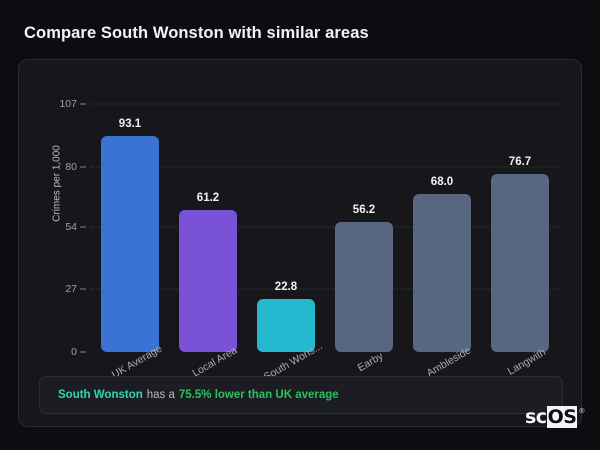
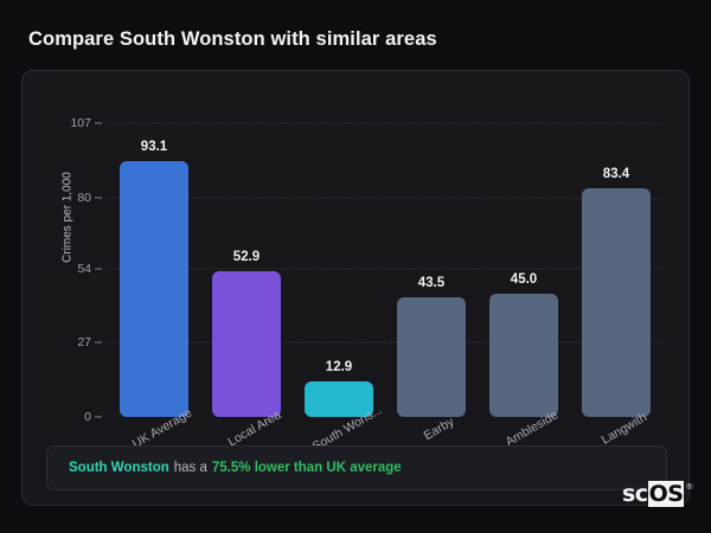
Local Area: 61.2 -> 52.9
South Wons...: 22.8 -> 12.9
Earby: 56.2 -> 43.5
Ambleside: 68.0 -> 45.0
Langwith: 76.7 -> 83.4
